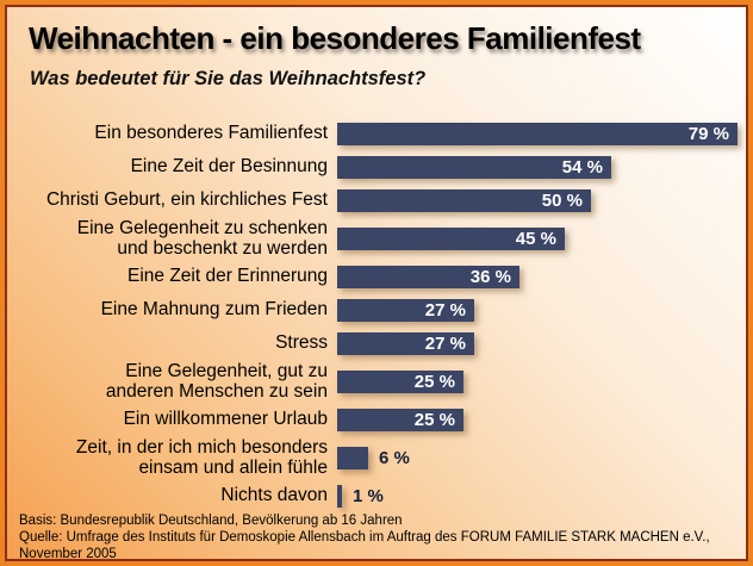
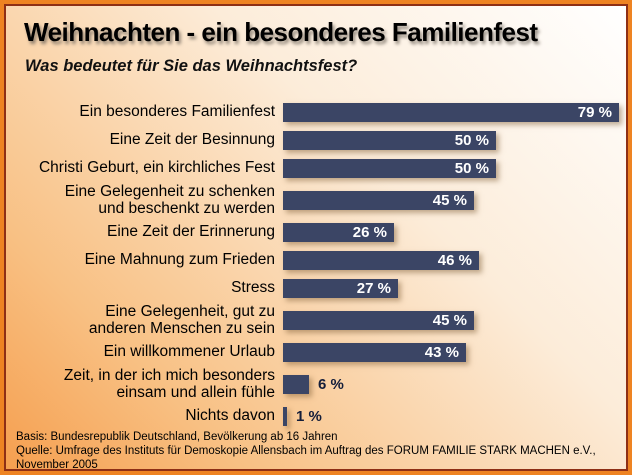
Eine Zeit der Besinnung: 54 -> 50
Eine Zeit der Erinnerung: 36 -> 26
Eine Mahnung zum Frieden: 27 -> 46
Eine Gelegenheit, gut zu anderen Menschen zu sein: 25 -> 45
Ein willkommener Urlaub: 25 -> 43
